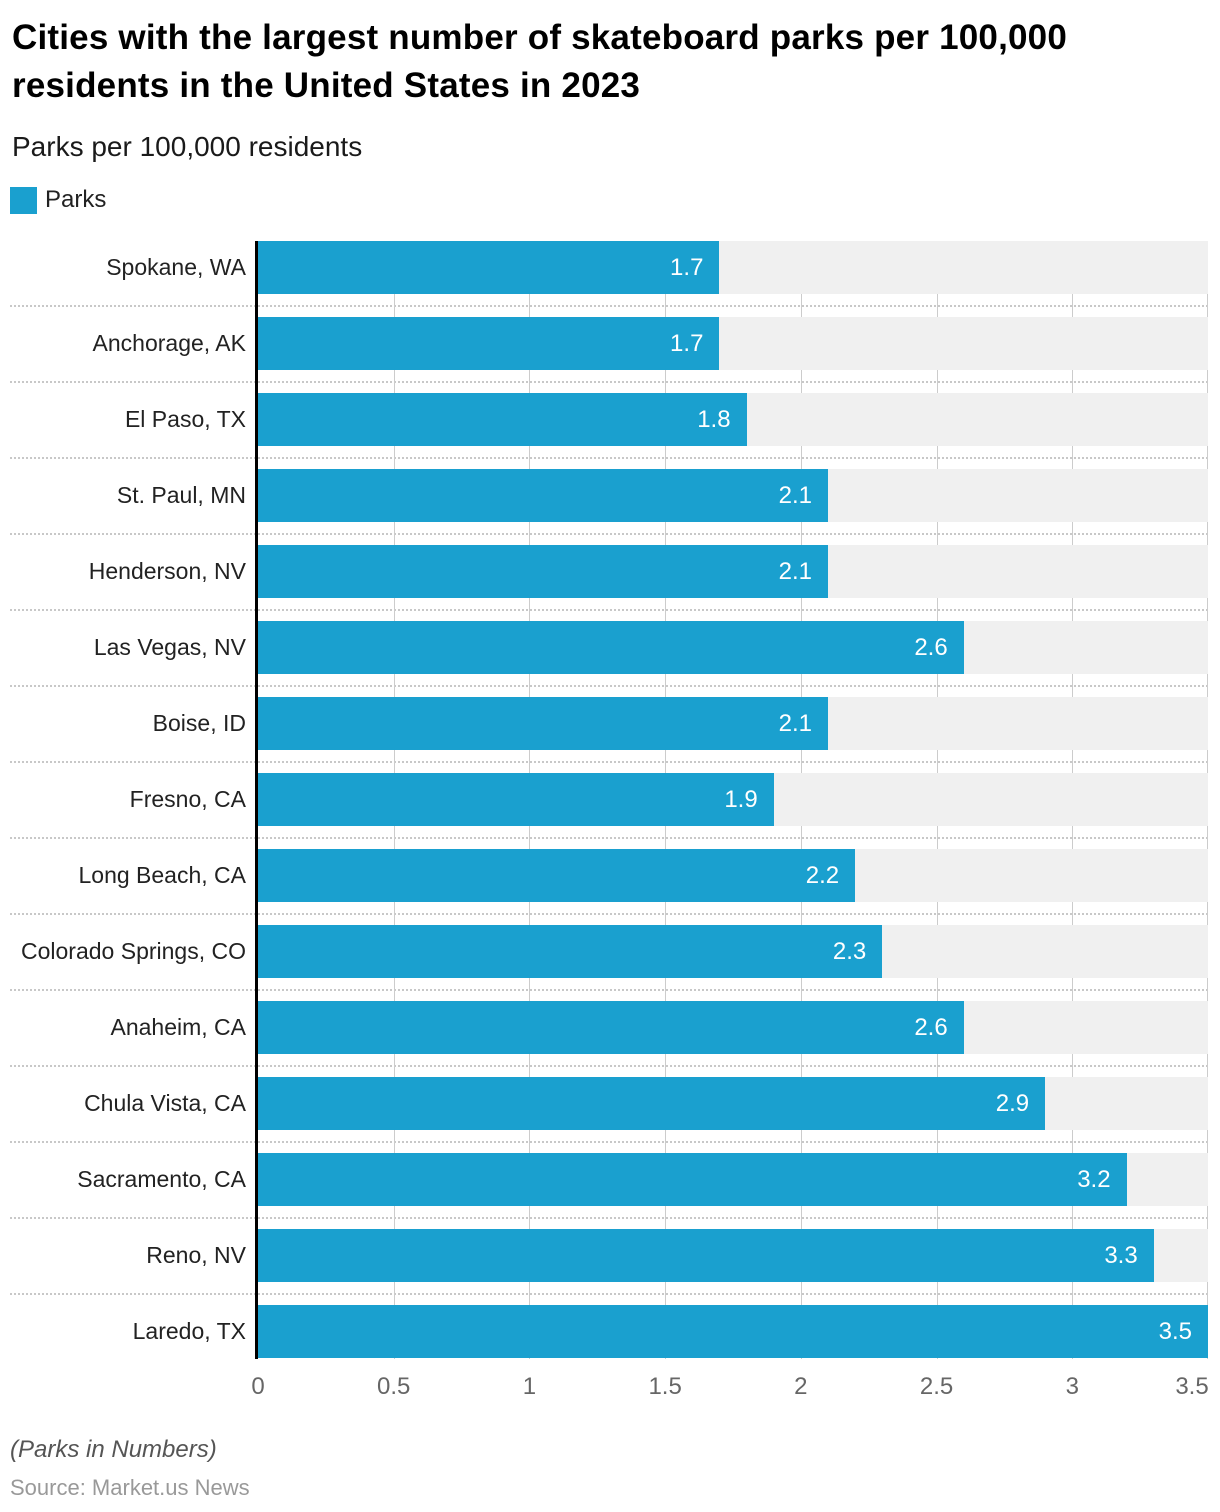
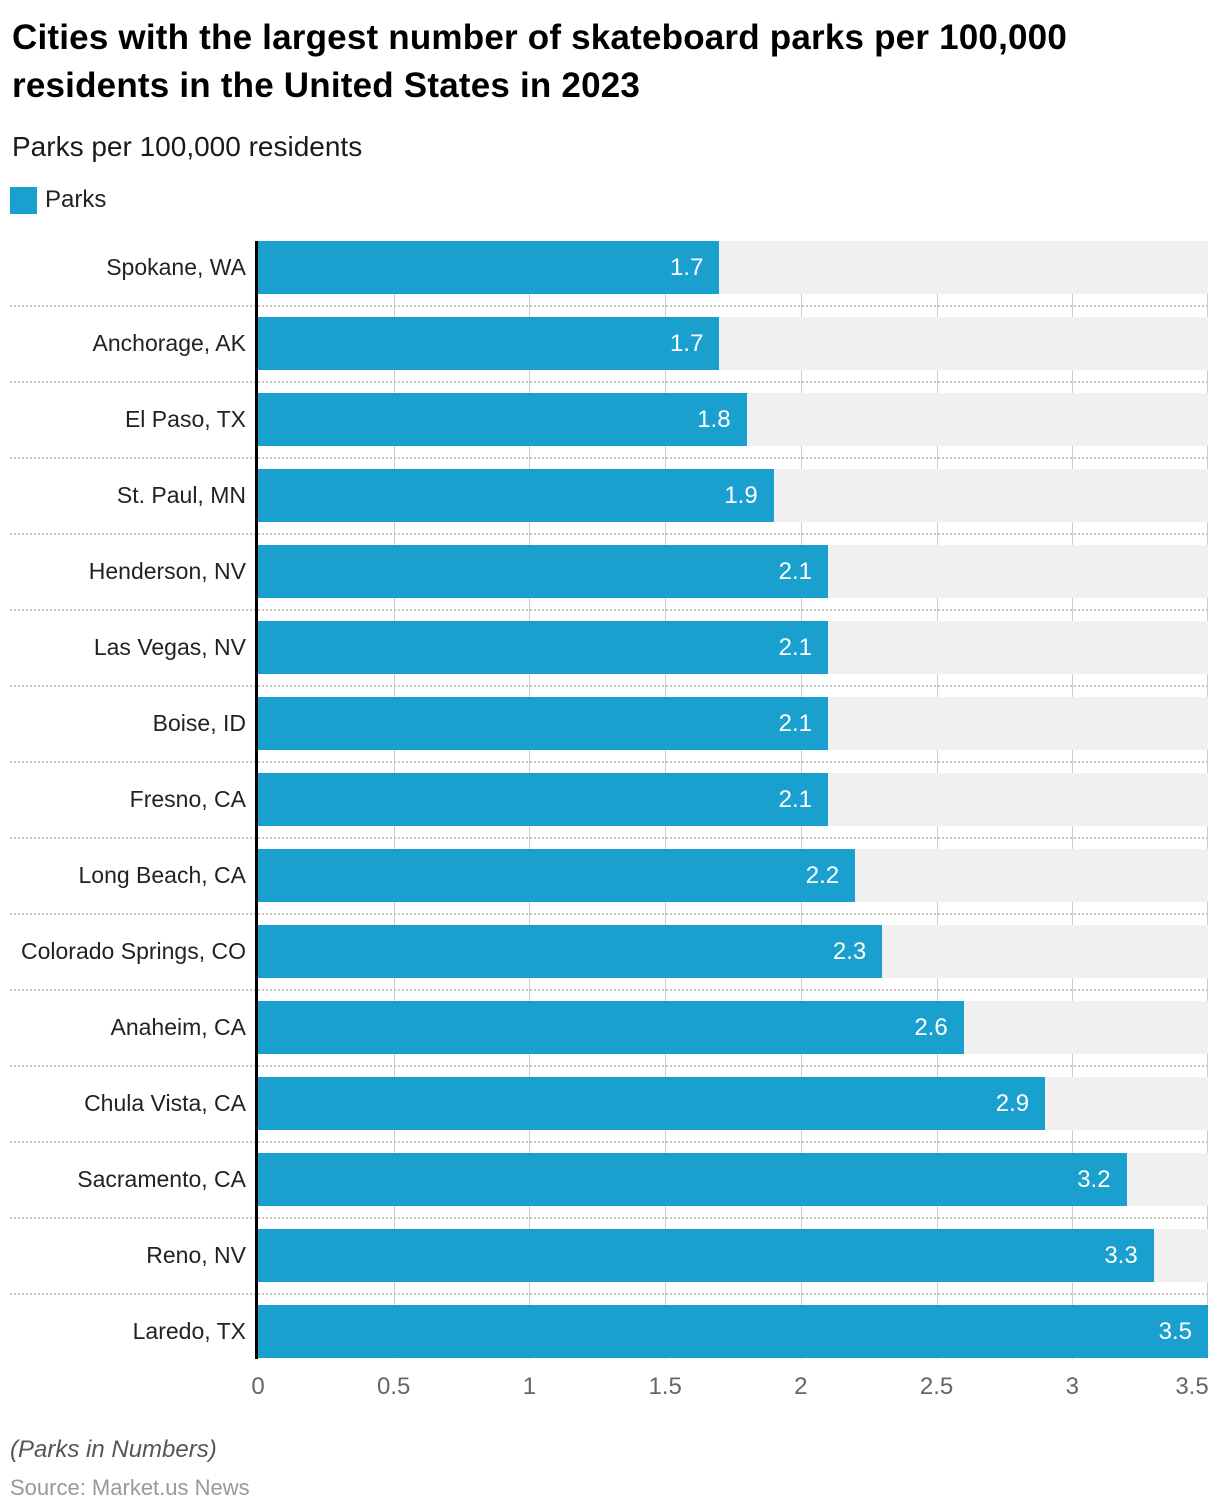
St. Paul, MN: 2.1 -> 1.9
Las Vegas, NV: 2.6 -> 2.1
Fresno, CA: 1.9 -> 2.1
